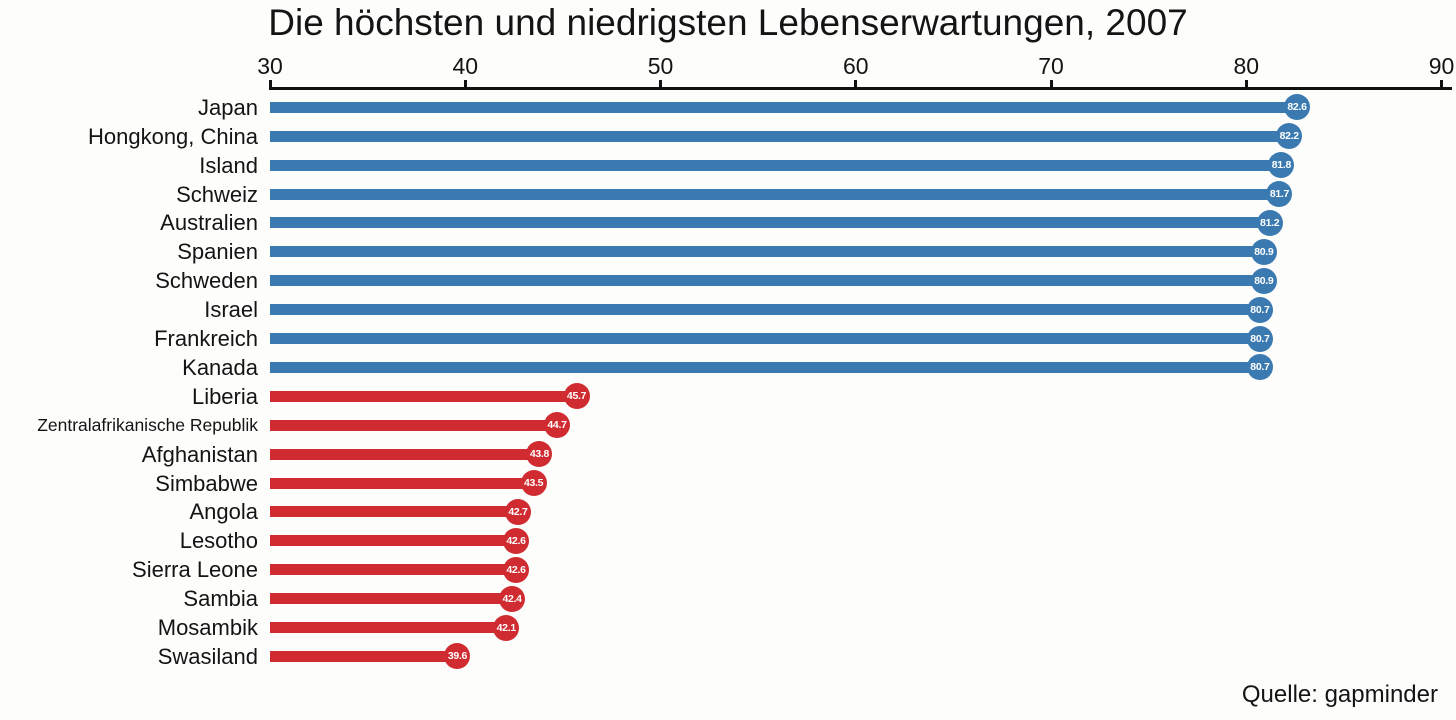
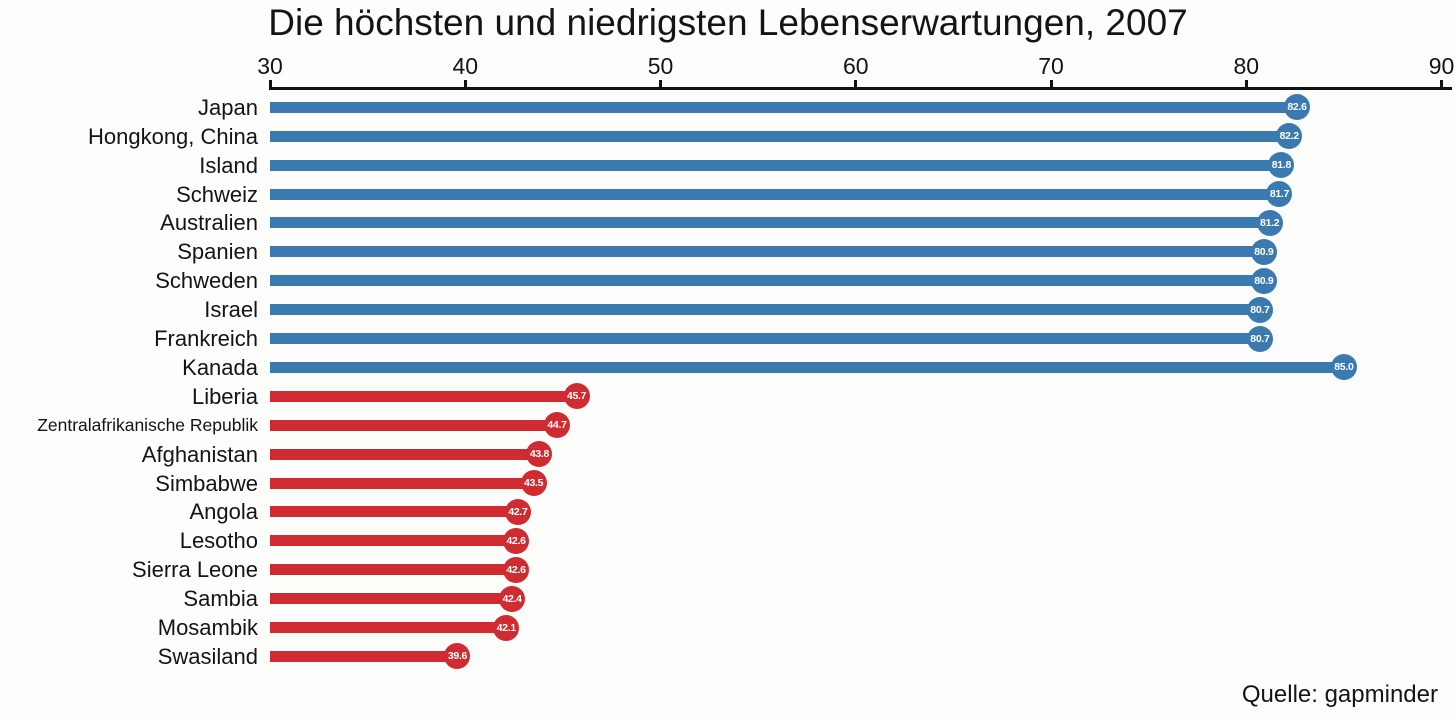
Kanada: 80.7 -> 85.0
